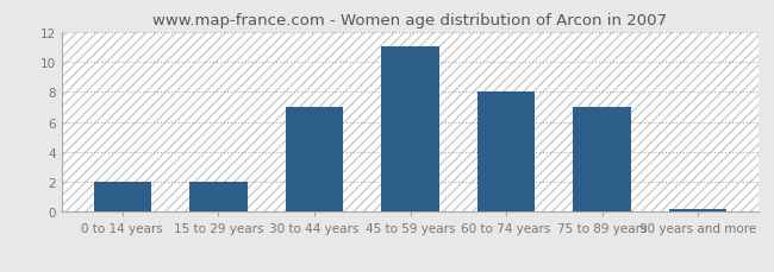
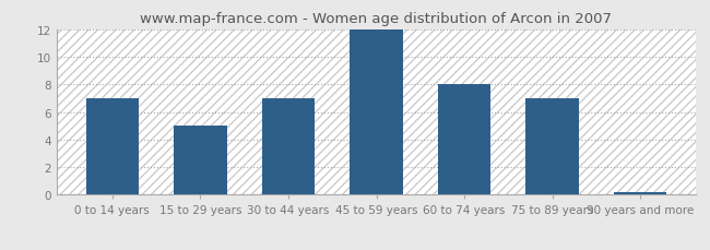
0 to 14 years: 2.0 -> 7.0
15 to 29 years: 2.0 -> 5.0
45 to 59 years: 11.0 -> 12.0
